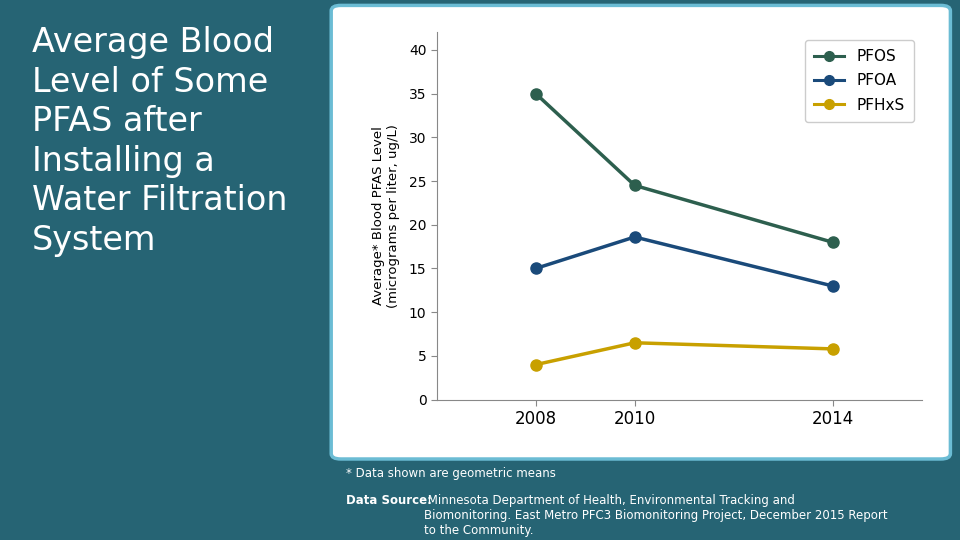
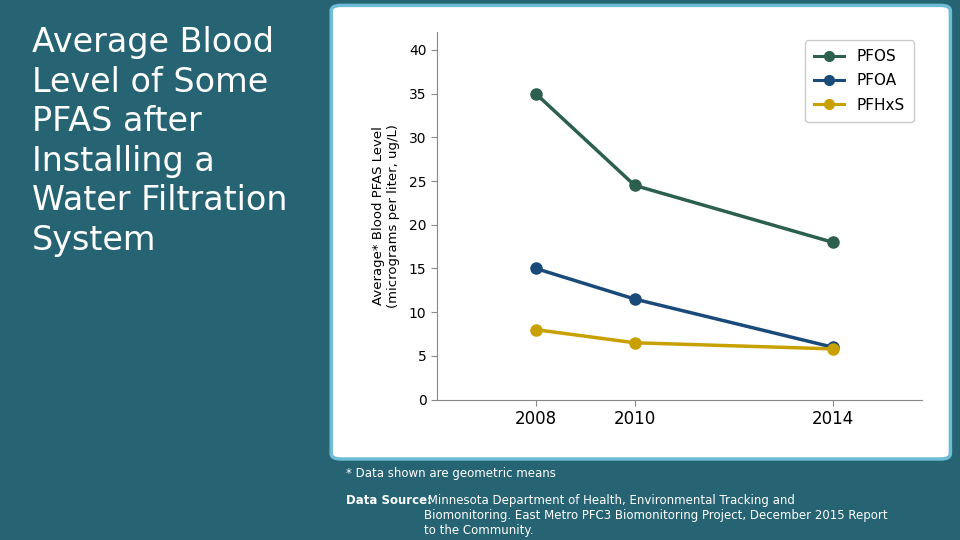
PFHxS/2008: 4.0 -> 8.0
PFOA/2010: 18.6 -> 11.5
PFOA/2014: 13.0 -> 6.0
